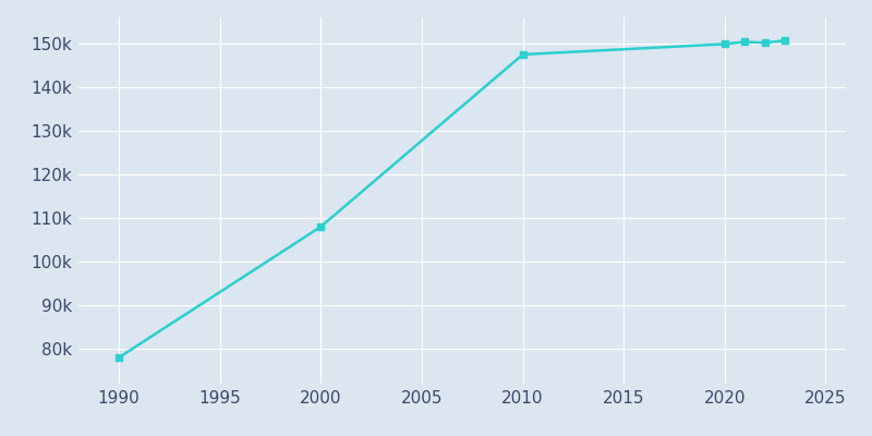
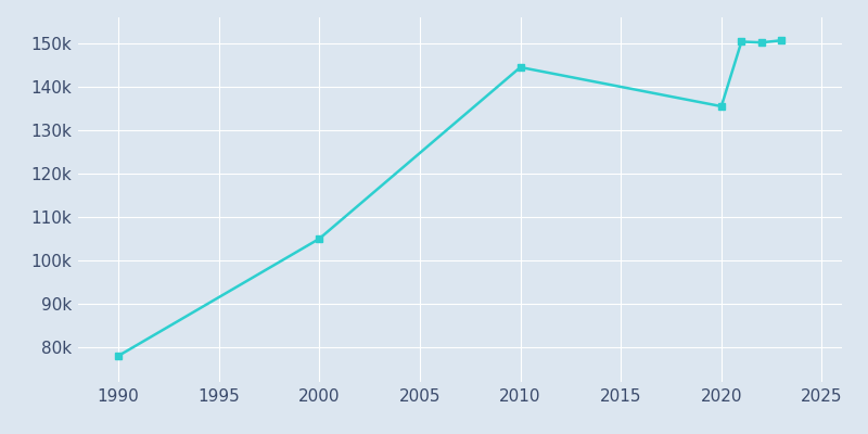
2000: 108.0k -> 105.0k
2010: 147.5k -> 144.5k
2020: 149.9k -> 135.5k
